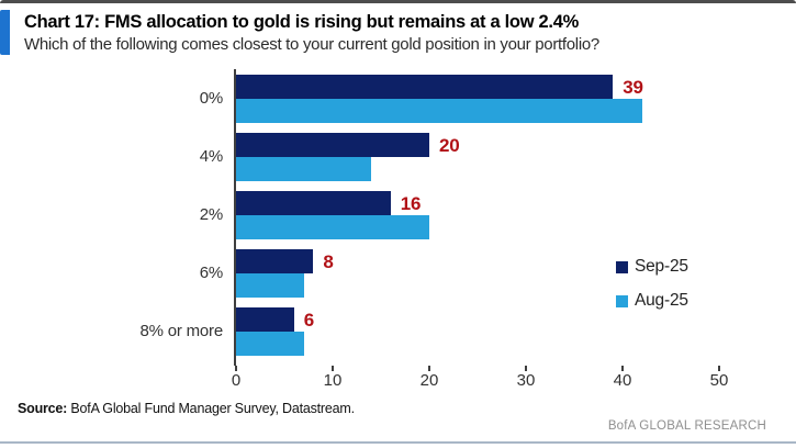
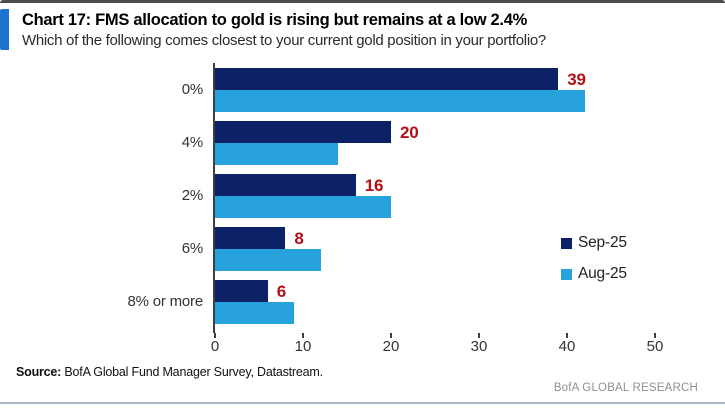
Aug-25/6%: 7 -> 12
Aug-25/8% or more: 7 -> 9
